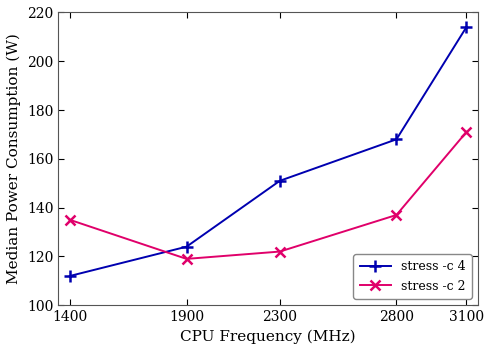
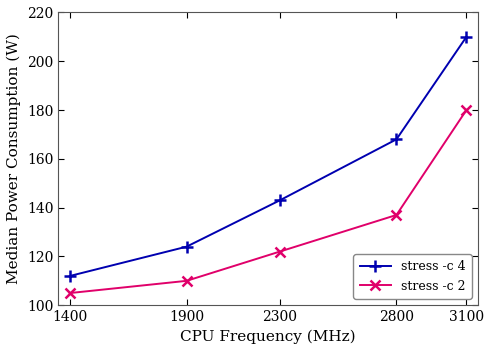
stress -c 2/1400: 135 -> 105
stress -c 2/1900: 119 -> 110
stress -c 4/2300: 151 -> 143
stress -c 4/3100: 214 -> 210
stress -c 2/3100: 171 -> 180
